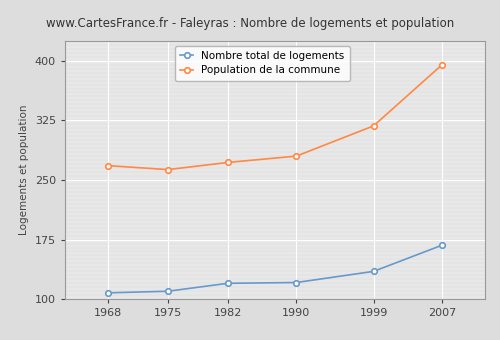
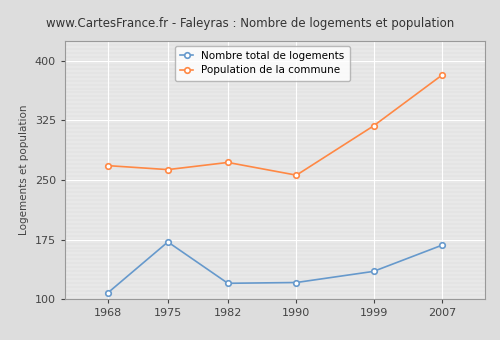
Nombre total de logements/1975: 110 -> 172
Population de la commune/1990: 280 -> 256
Population de la commune/2007: 395 -> 382
